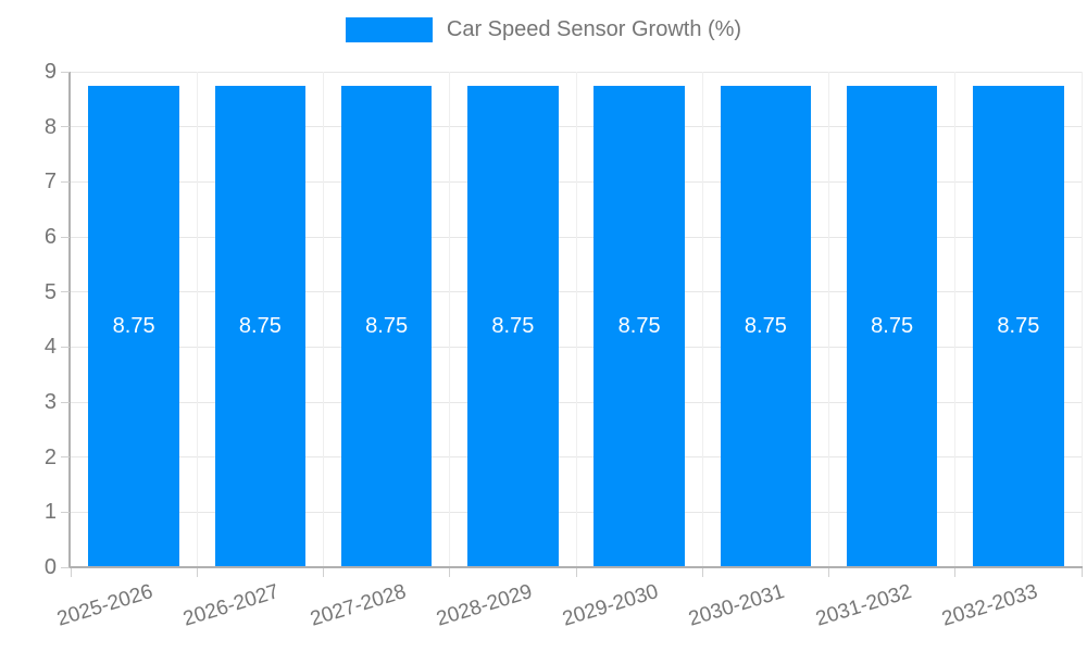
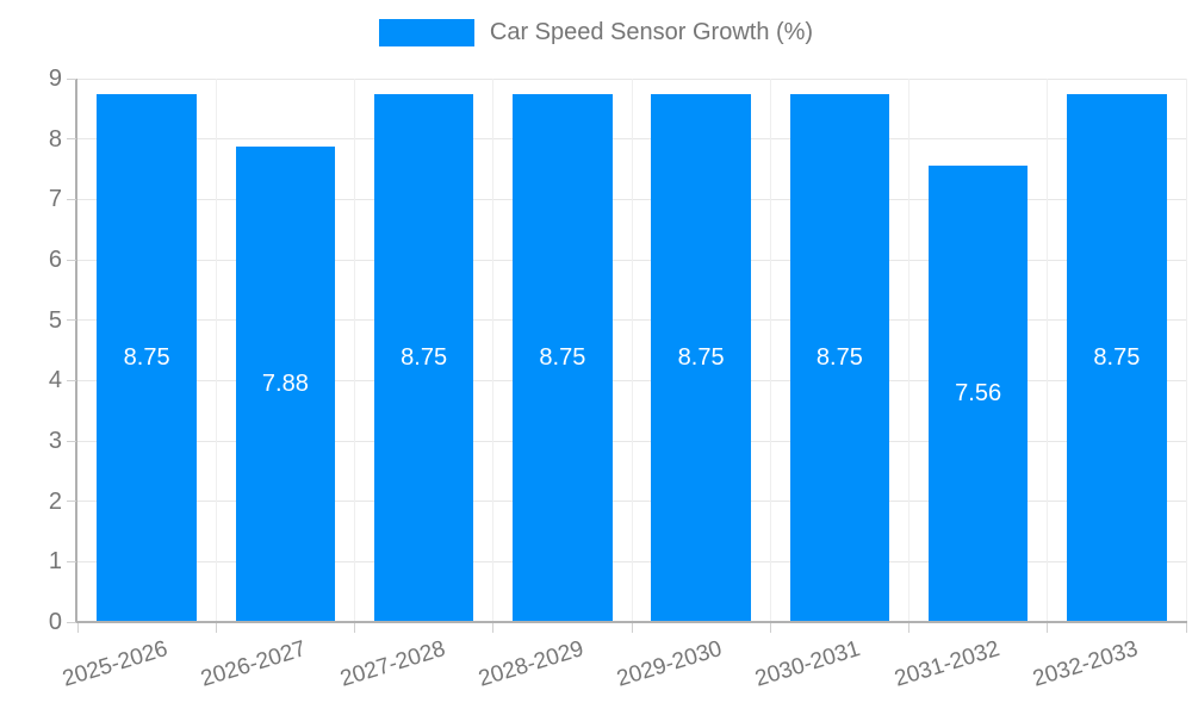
2026-2027: 8.75 -> 7.88
2031-2032: 8.75 -> 7.56
